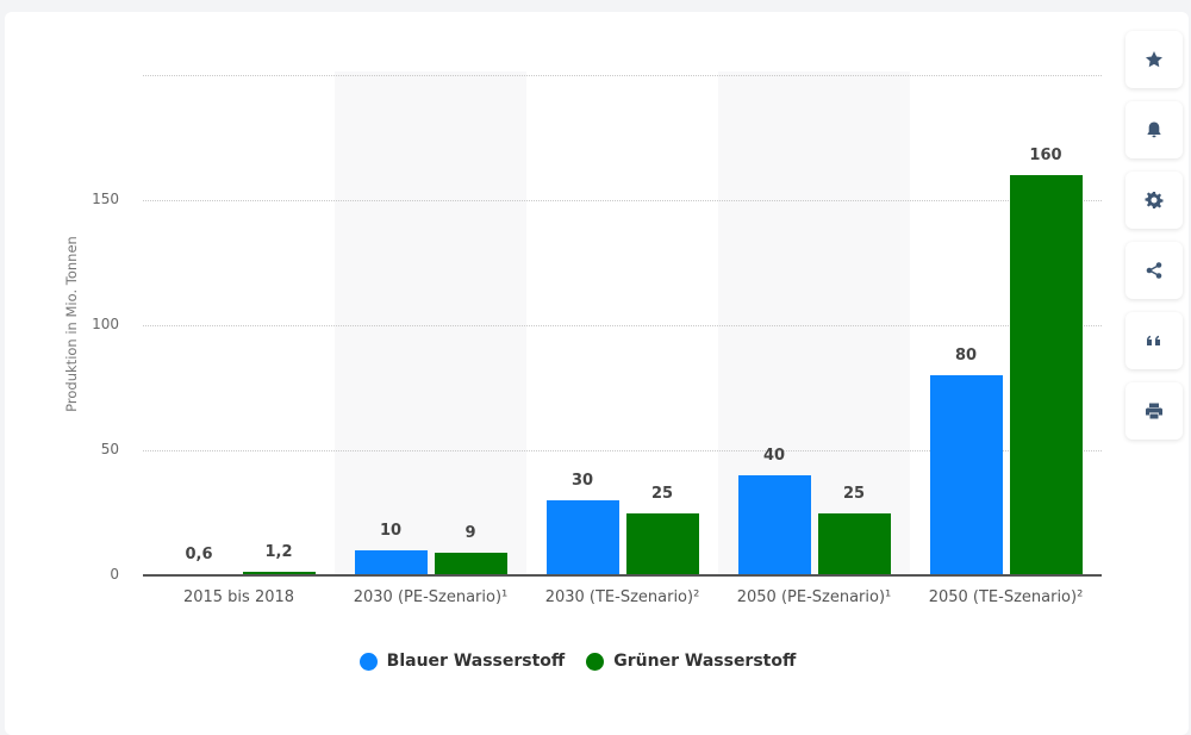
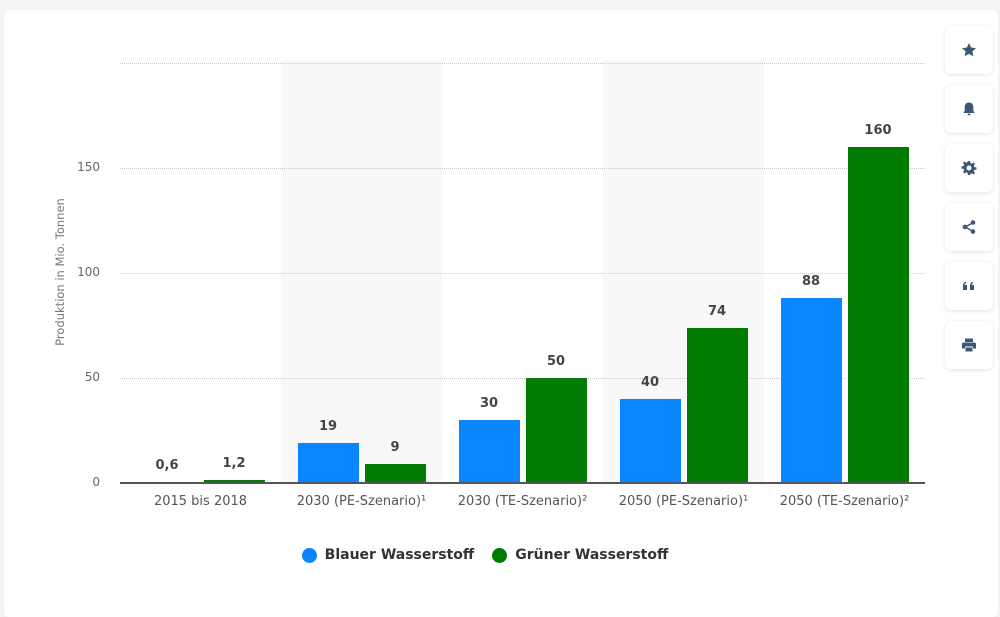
Blauer Wasserstoff/2030 (PE-Szenario)¹: 10 -> 19
Grüner Wasserstoff/2030 (TE-Szenario)²: 25 -> 50
Grüner Wasserstoff/2050 (PE-Szenario)¹: 25 -> 74
Blauer Wasserstoff/2050 (TE-Szenario)²: 80 -> 88
